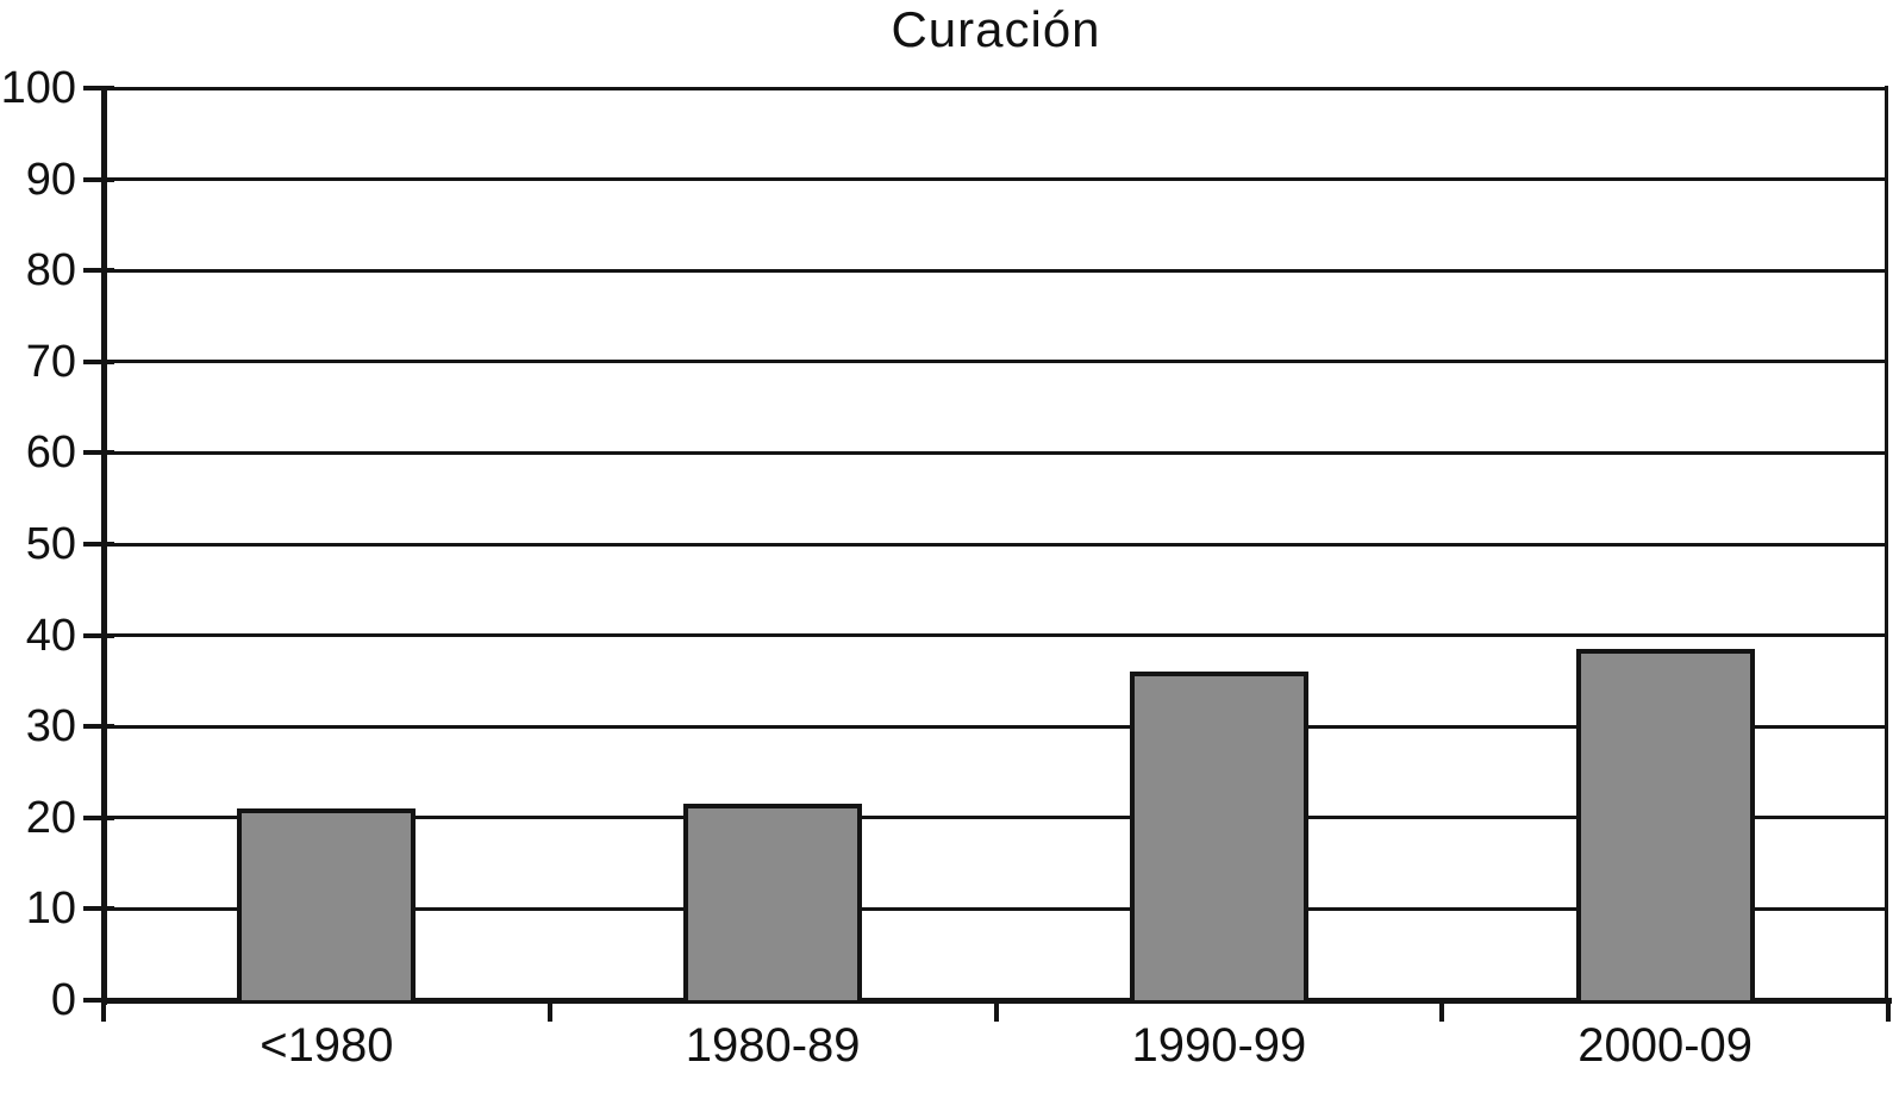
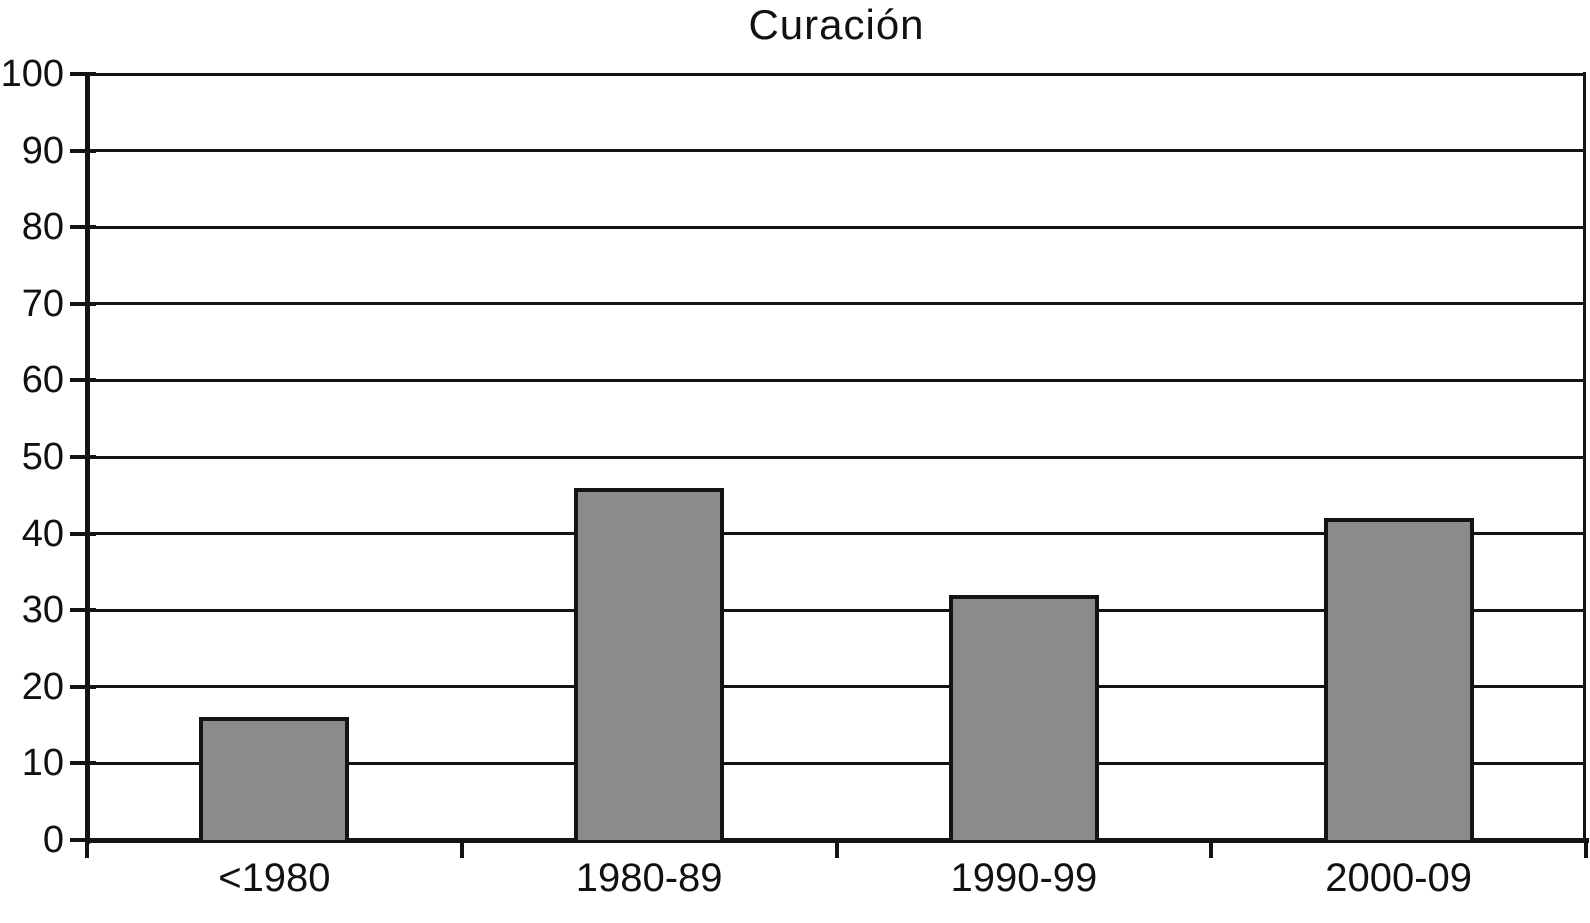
<1980: 21 -> 16
1980-89: 22 -> 46
1990-99: 36 -> 32
2000-09: 38 -> 42
